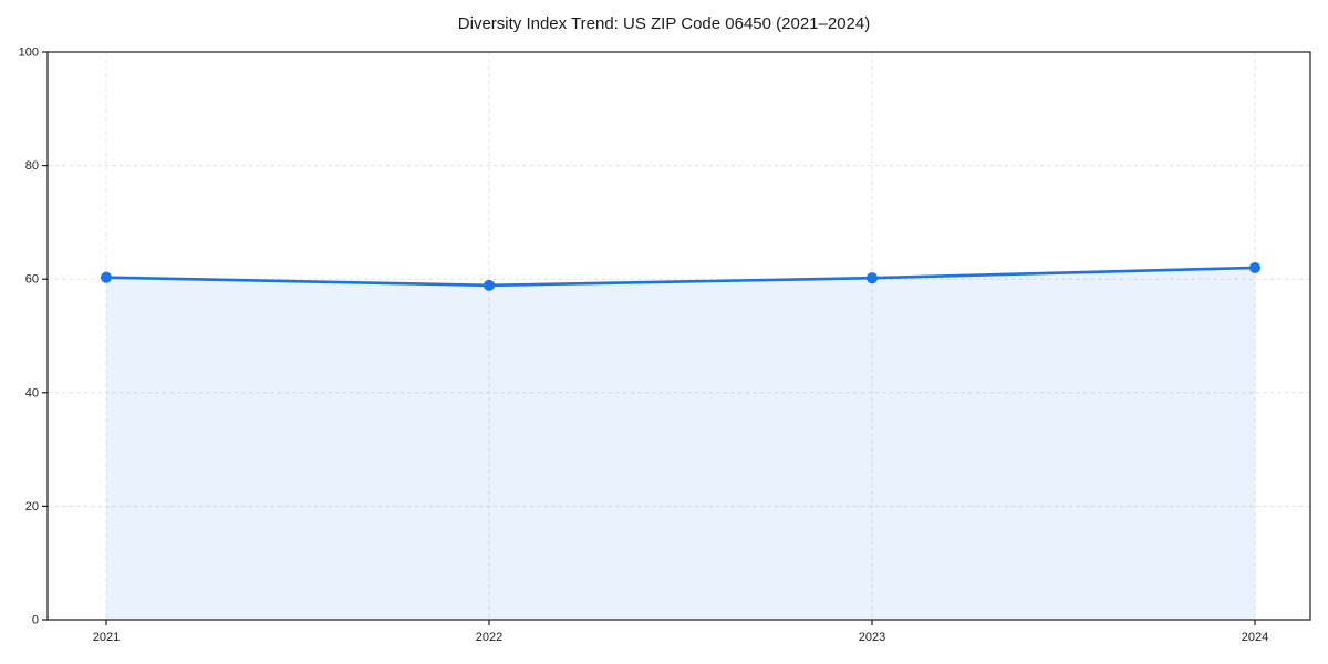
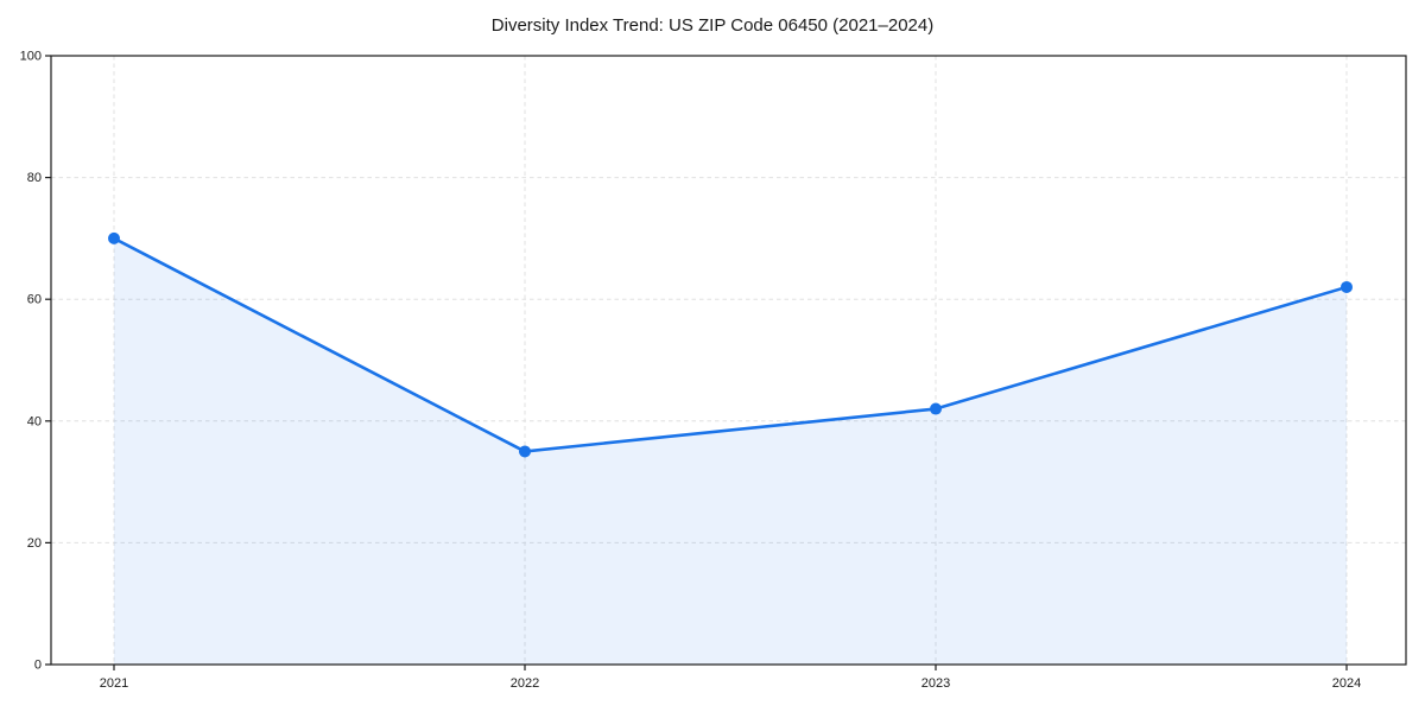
2021: 60 -> 70
2022: 59 -> 35
2023: 60 -> 42
